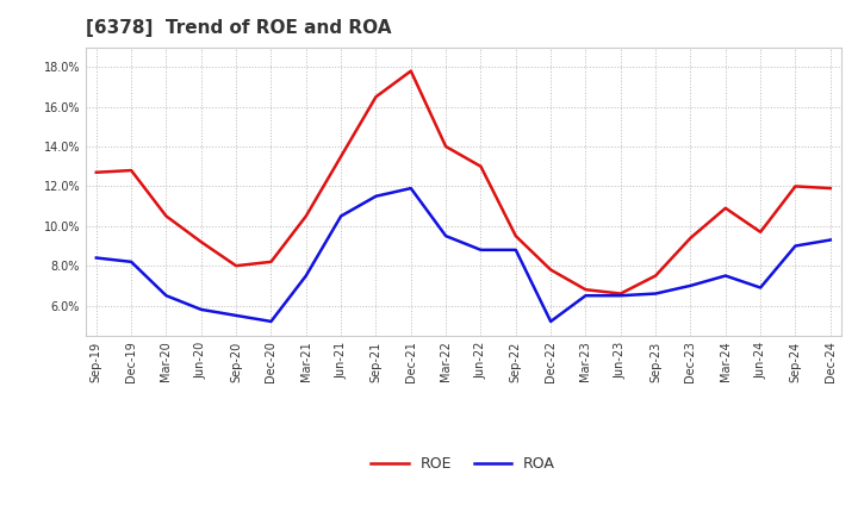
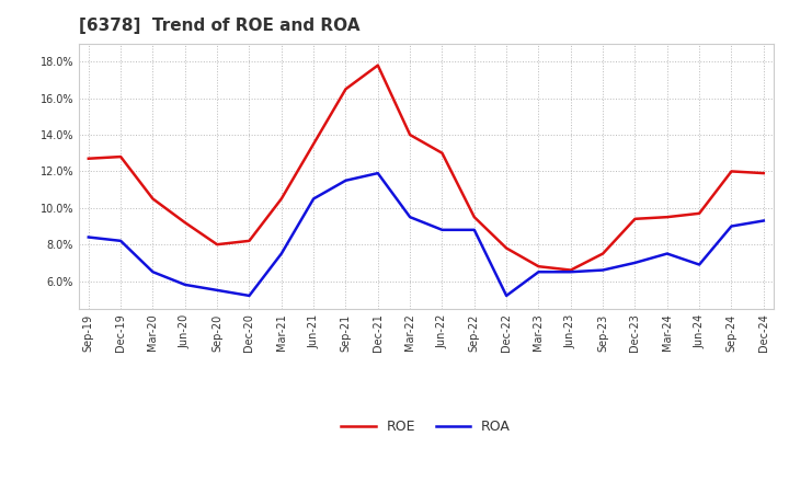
ROE/Mar-24: 10.9% -> 9.5%
